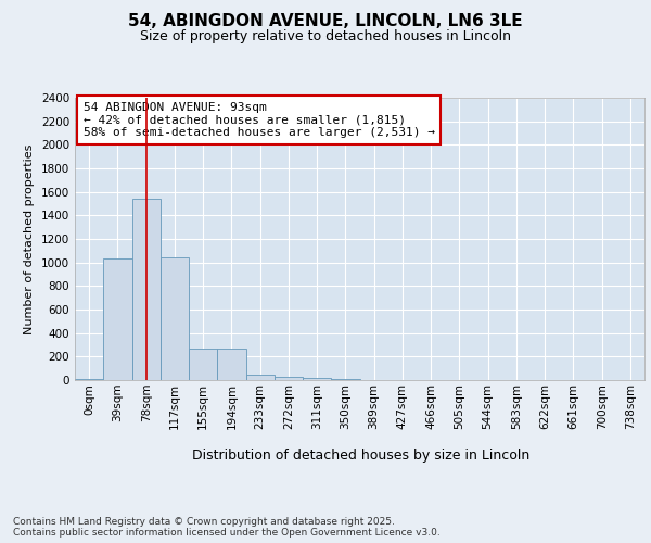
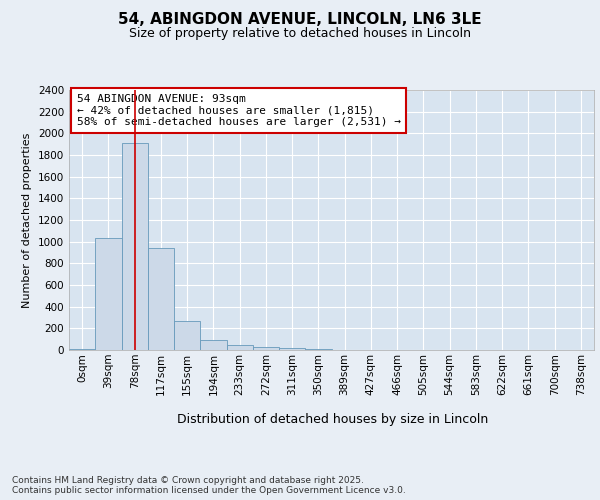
78sqm: 1540 -> 1910
117sqm: 1040 -> 940
194sqm: 270 -> 90
